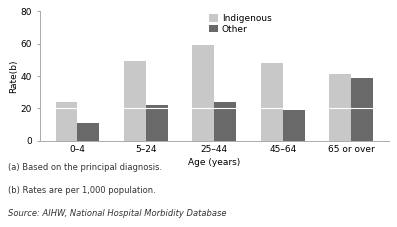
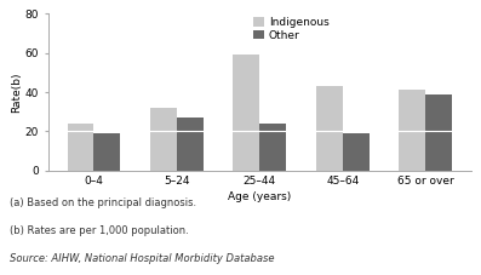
Other/0–4: 11 -> 19
Indigenous/5–24: 49 -> 32
Other/5–24: 22 -> 27
Indigenous/45–64: 48 -> 43
